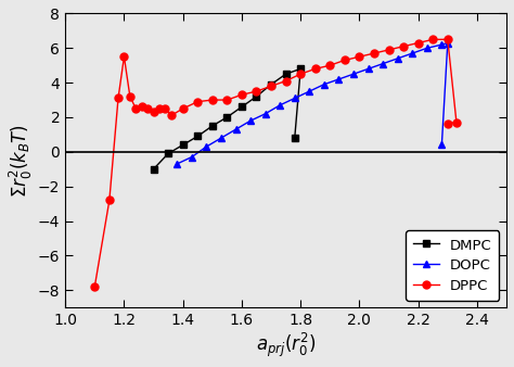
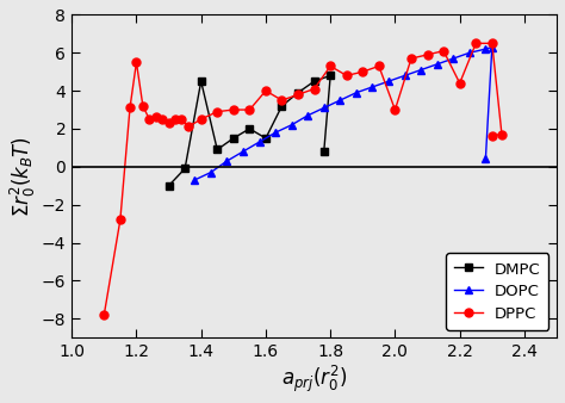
DMPC/1.4: 0.4 -> 4.5
DMPC/1.6: 2.6 -> 1.5
DPPC/1.6: 3.3 -> 4.0
DPPC/1.8: 4.5 -> 5.3
DPPC/2.0: 5.5 -> 3.0
DPPC/2.2: 6.3 -> 4.4
